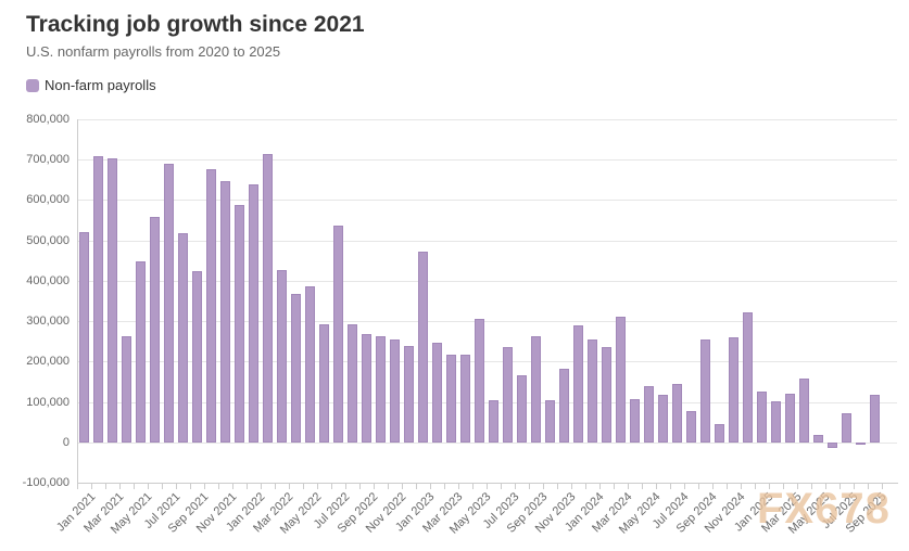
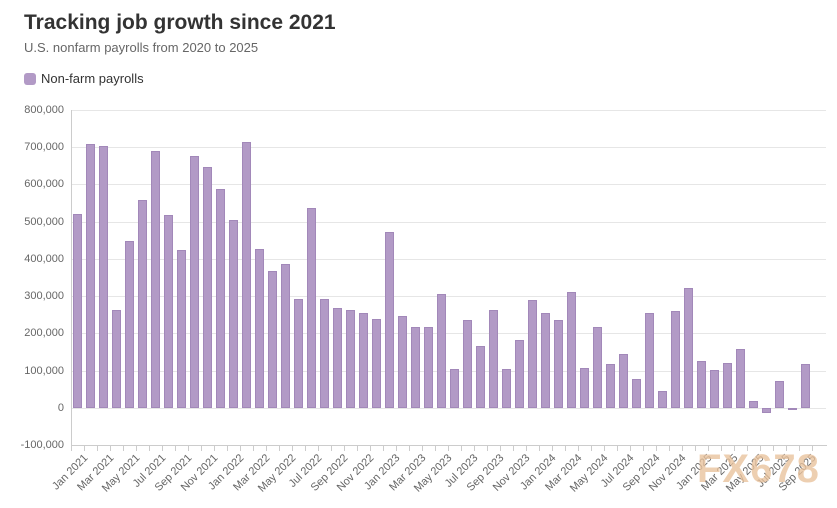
Jan 2022: 640000 -> 500000
May 2024: 140000 -> 220000
